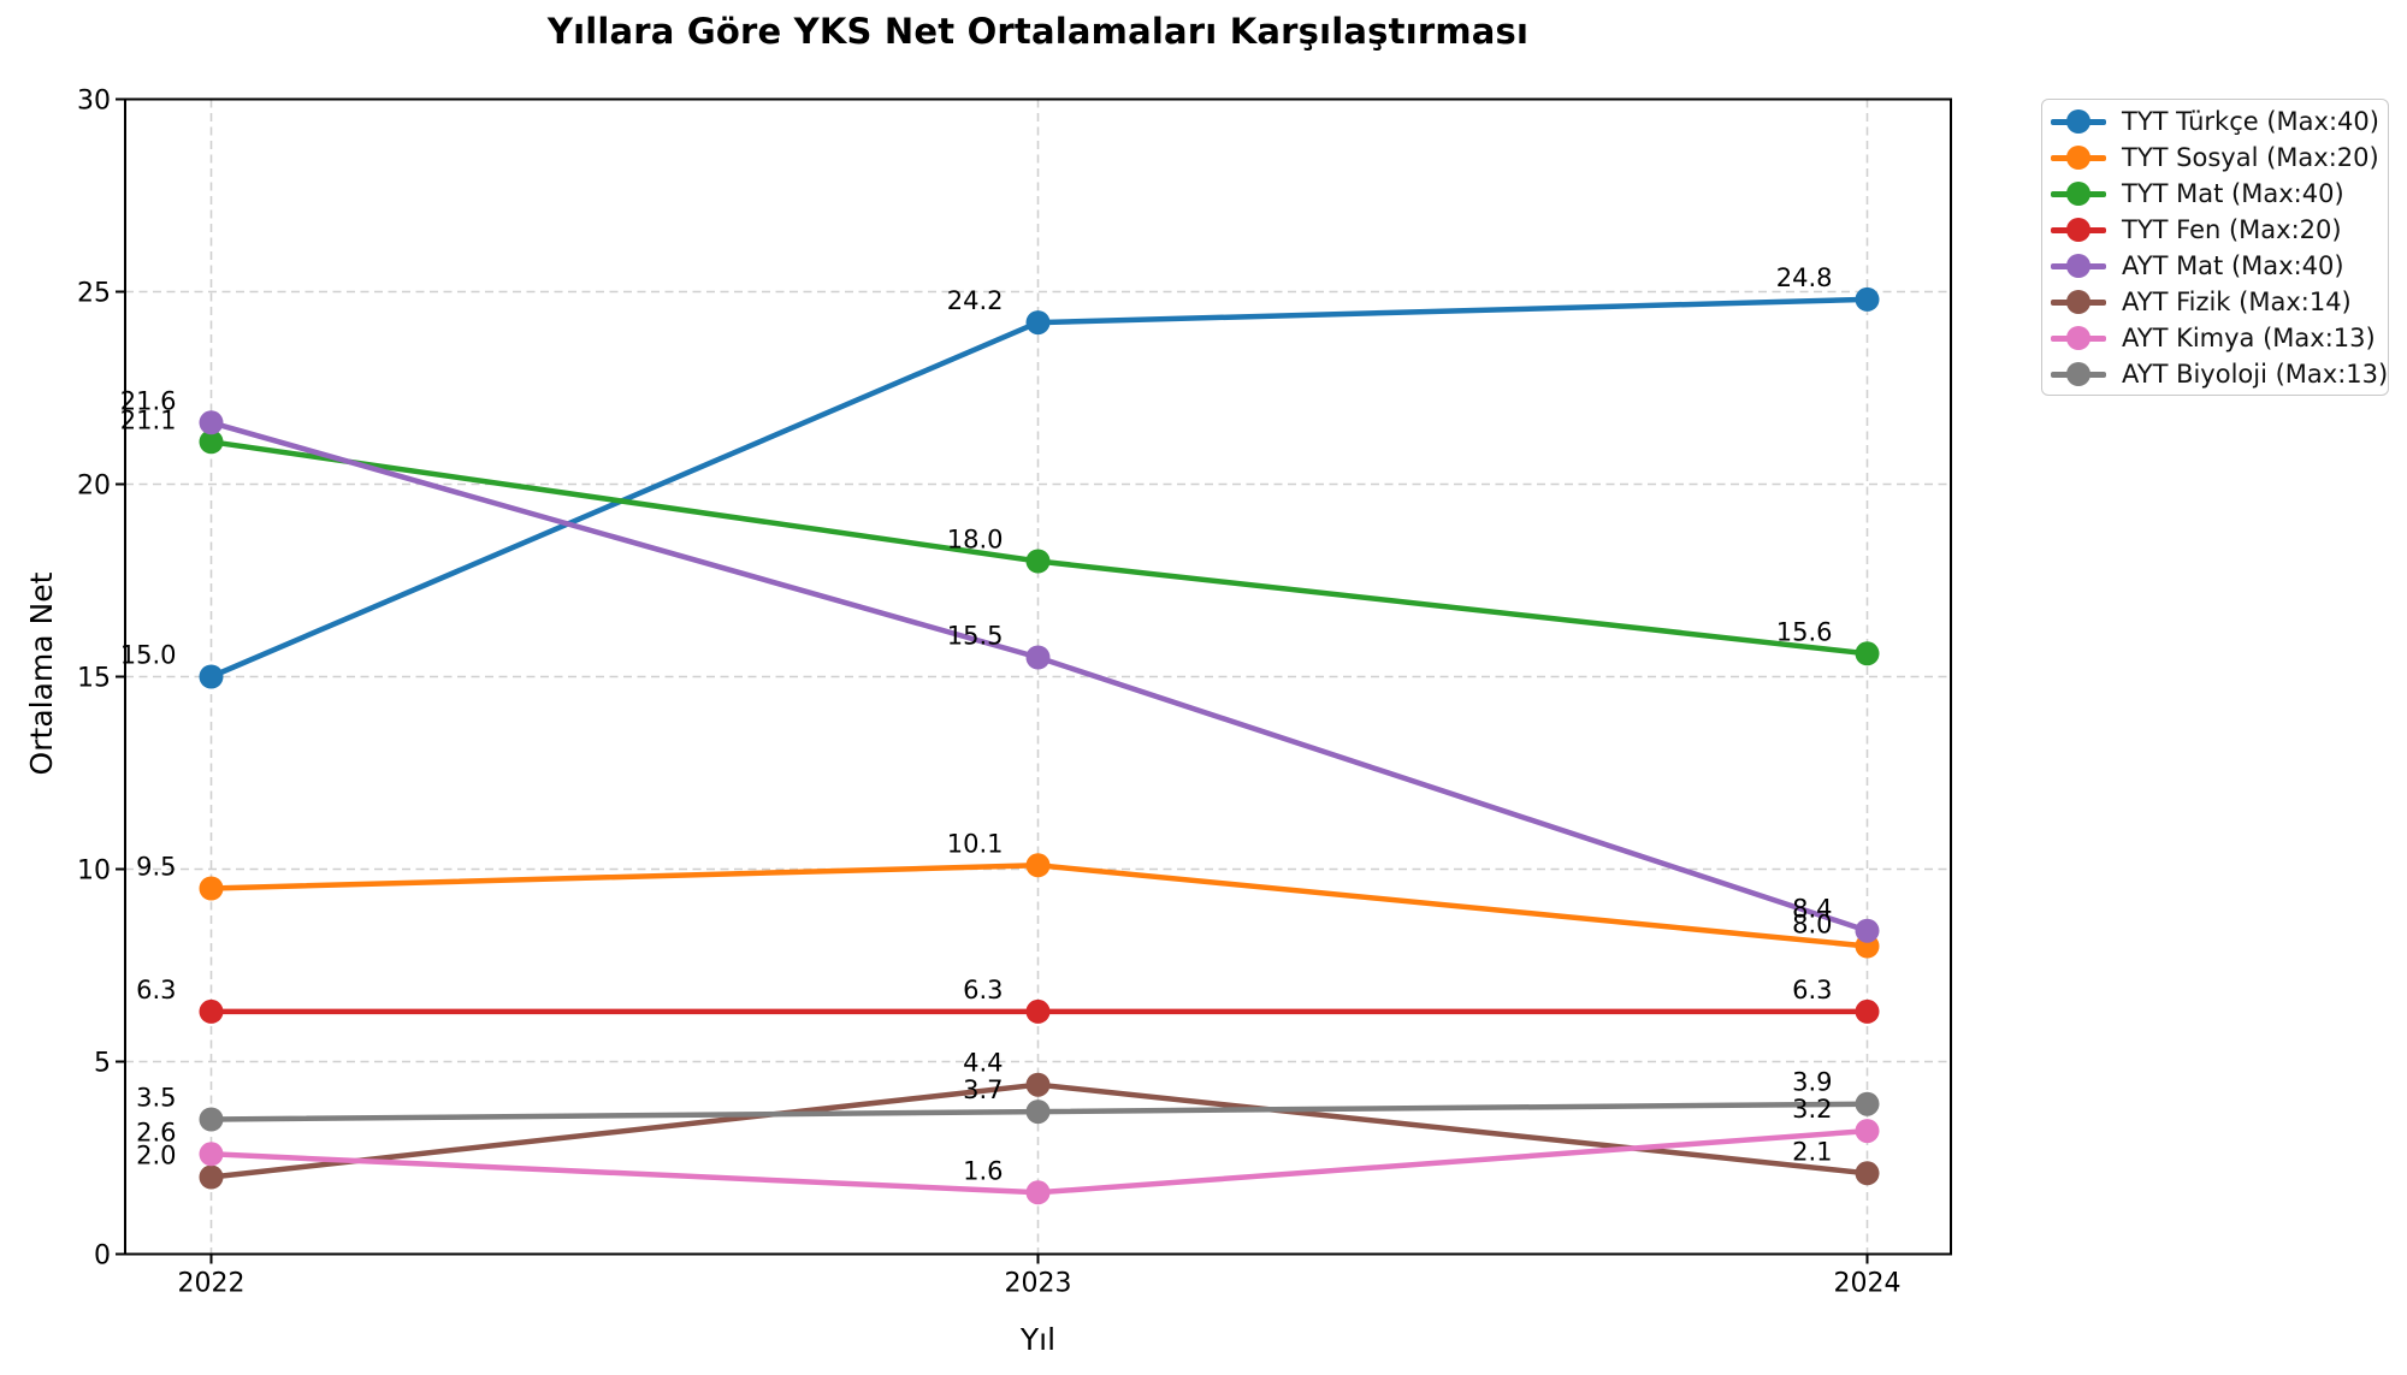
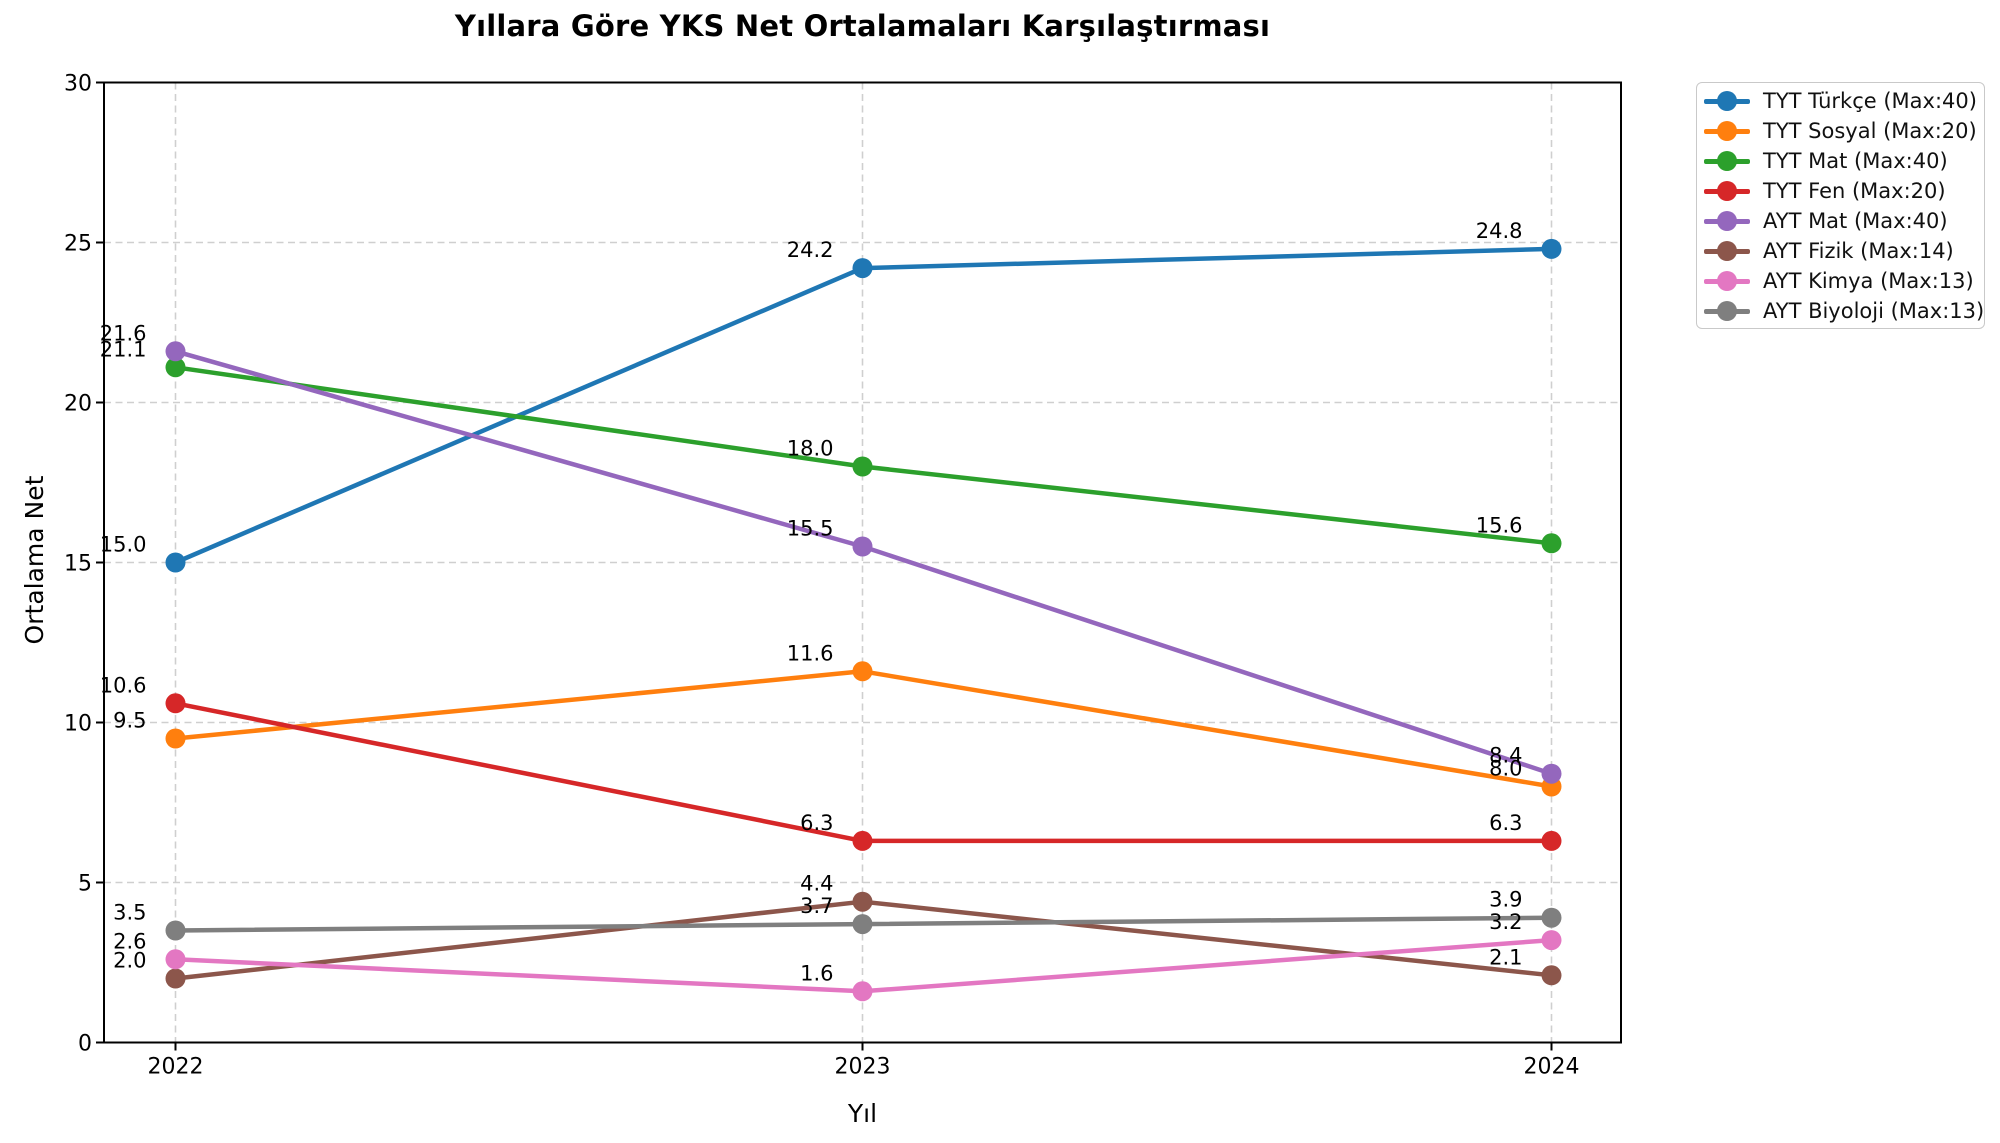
TYT Fen (Max:20)/2022: 6.3 -> 10.6
TYT Sosyal (Max:20)/2023: 10.1 -> 11.6
